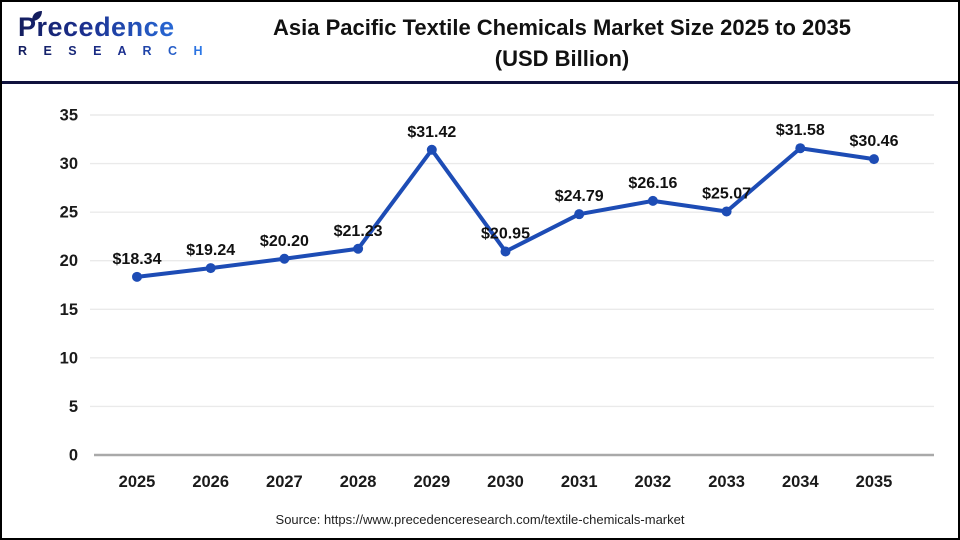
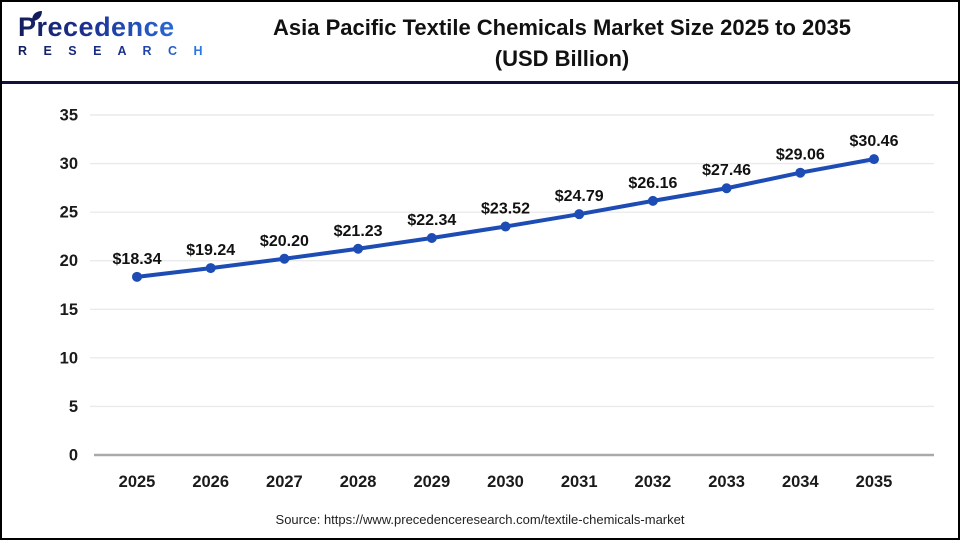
2029: $31.42 -> $22.34
2030: $20.95 -> $23.52
2033: $25.07 -> $27.46
2034: $31.58 -> $29.06
